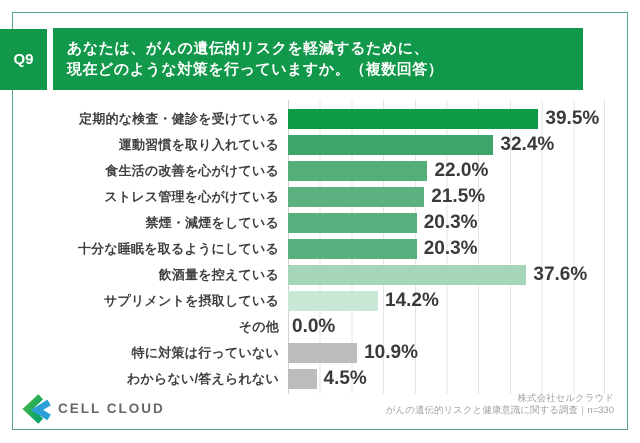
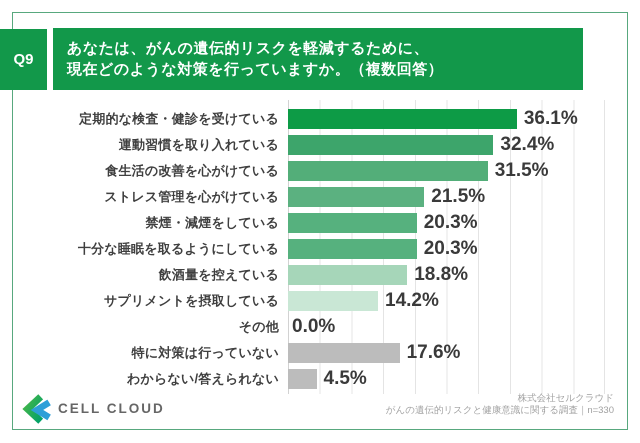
定期的な検査・健診を受けている: 39.5% -> 36.1%
食生活の改善を心がけている: 22.0% -> 31.5%
飲酒量を控えている: 37.6% -> 18.8%
特に対策は行っていない: 10.9% -> 17.6%
